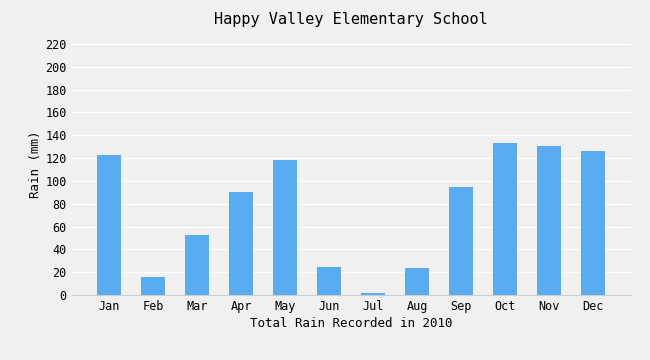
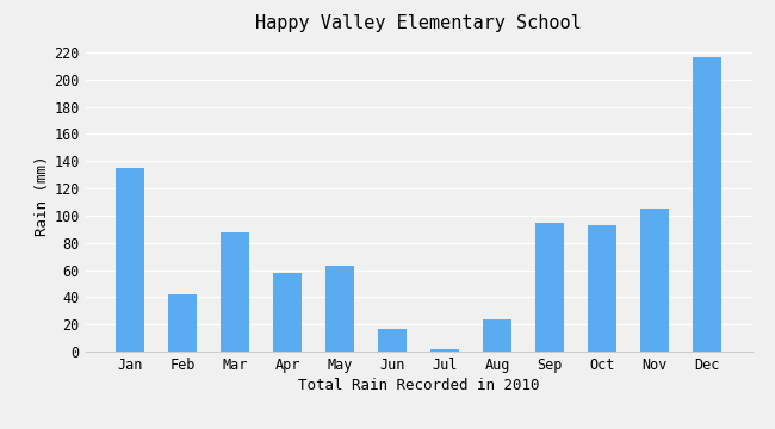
Jan: 123 -> 135
Feb: 16 -> 42
Mar: 53 -> 88
Apr: 90 -> 58
May: 118 -> 63
Jun: 25 -> 17
Oct: 133 -> 93
Nov: 131 -> 105
Dec: 126 -> 216
